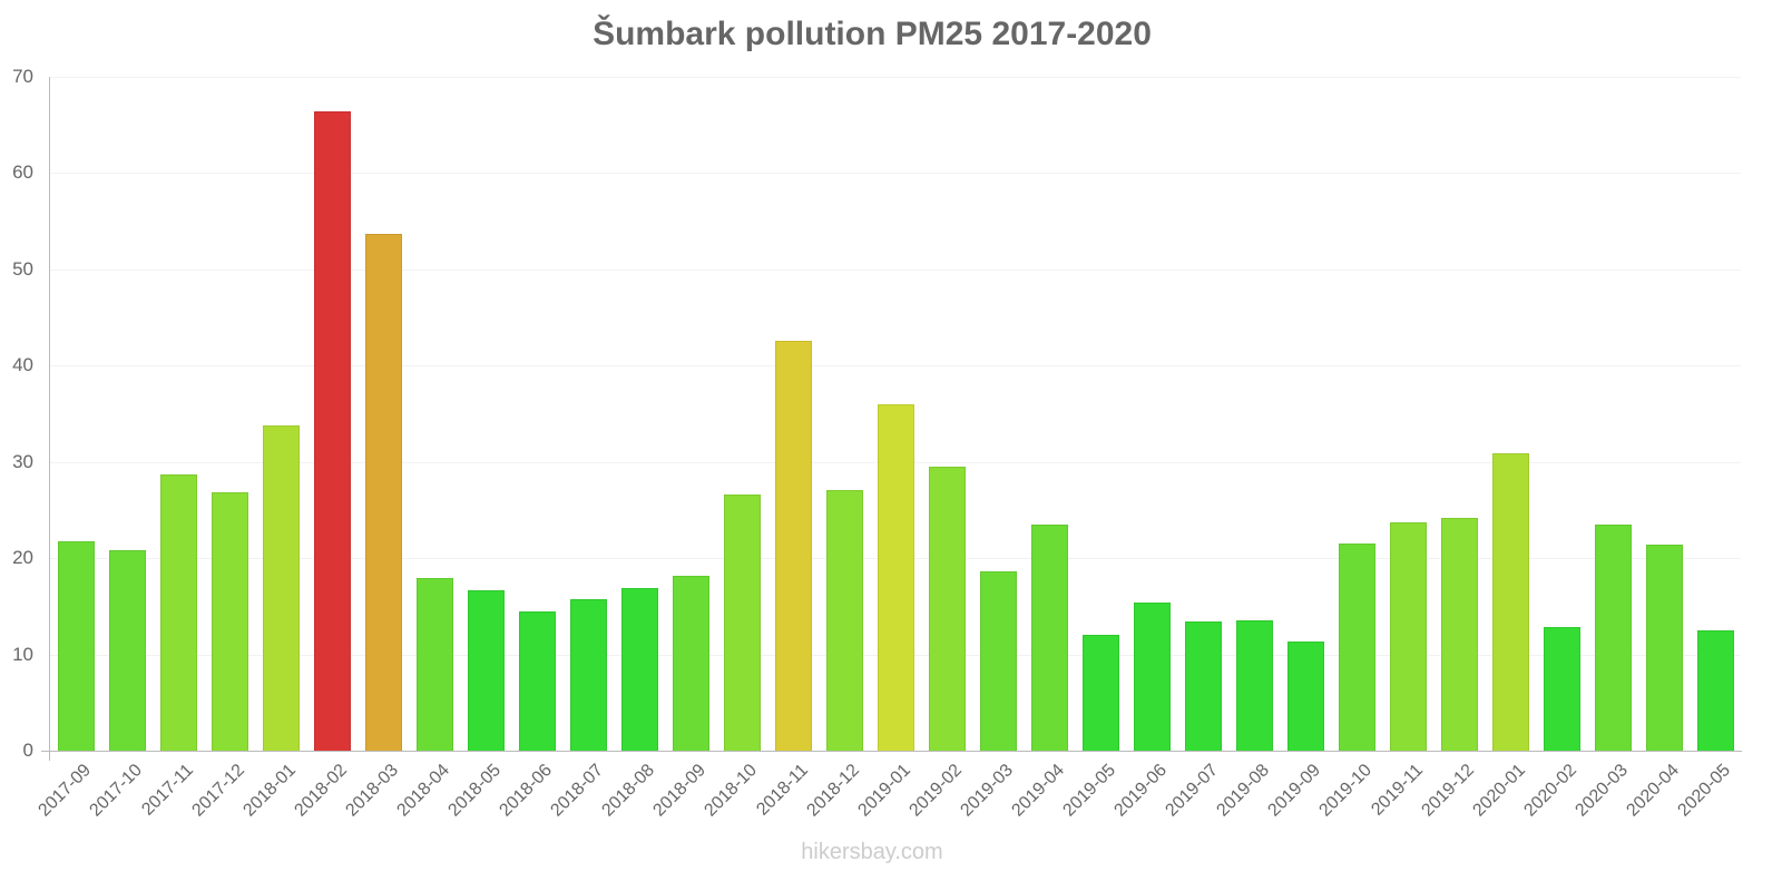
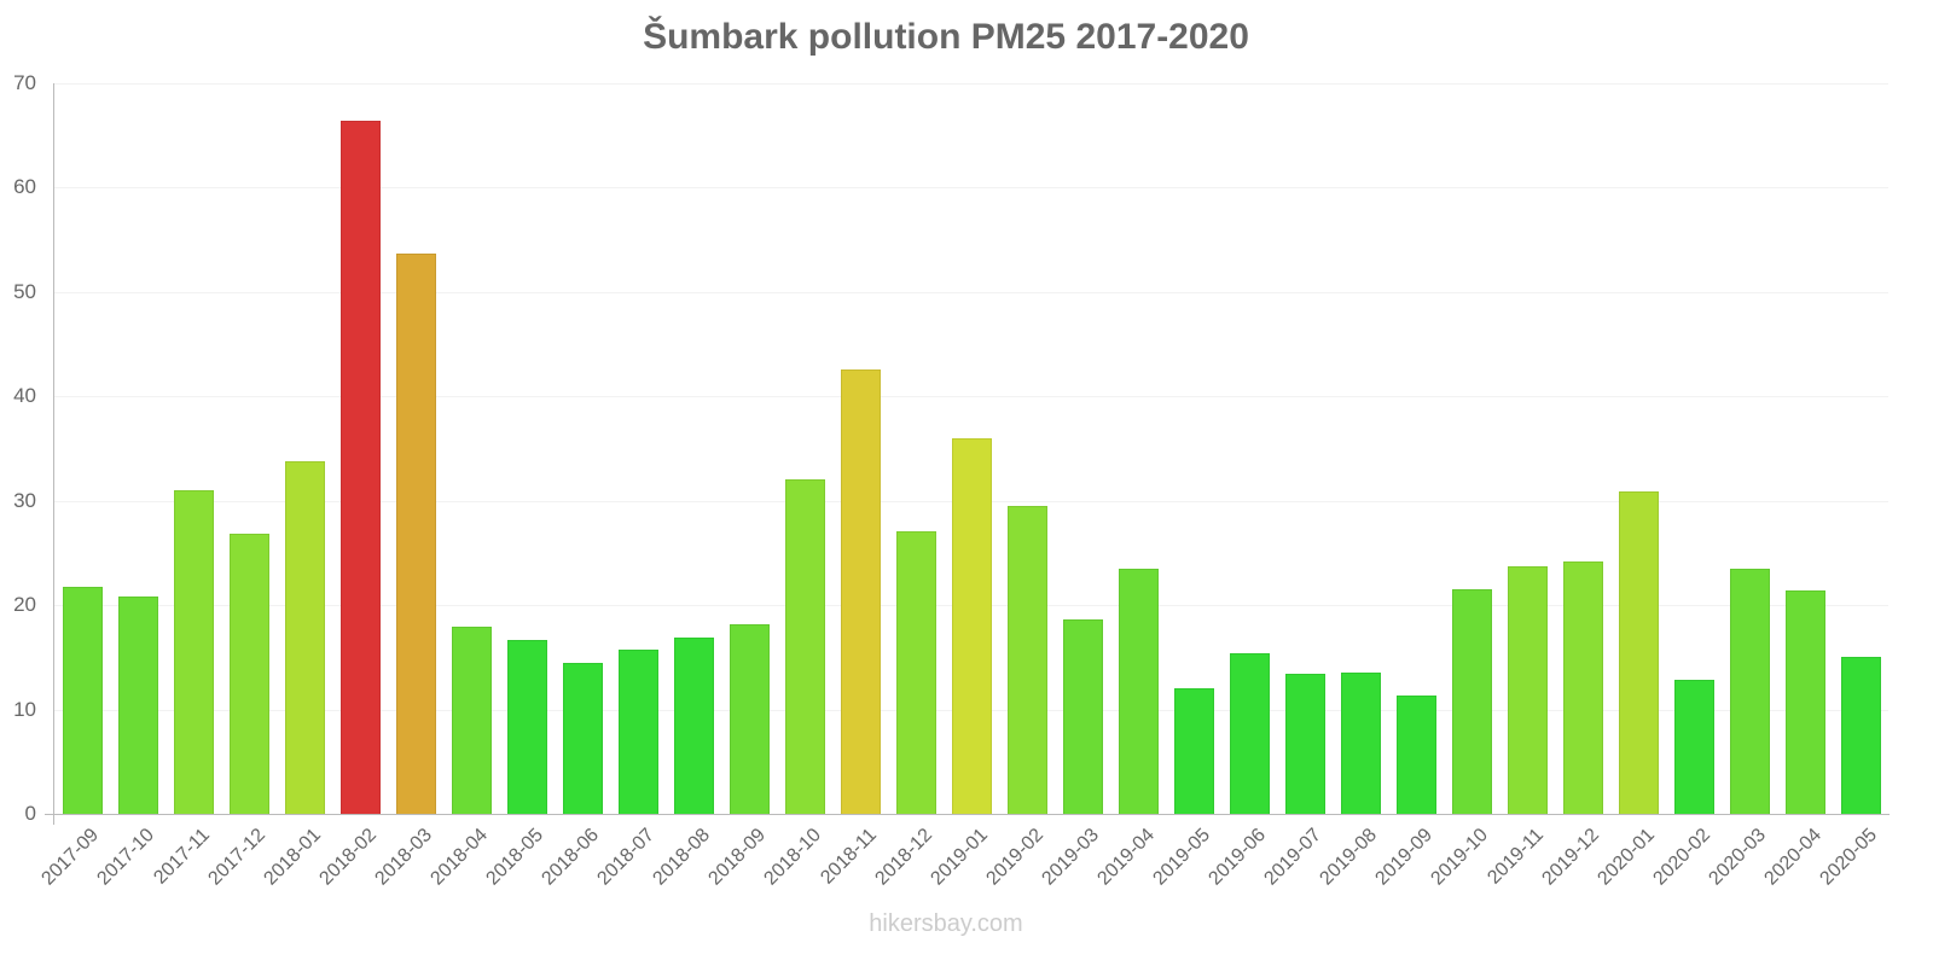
2017-11: 29 -> 31
2018-10: 27 -> 32
2020-05: 12 -> 15
